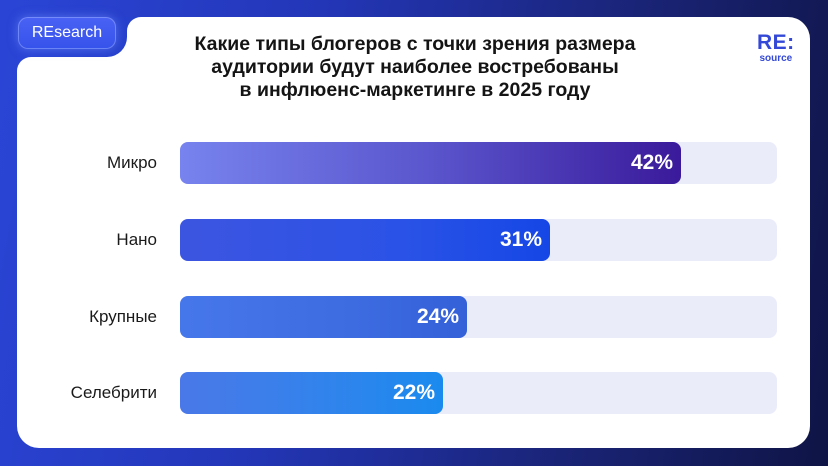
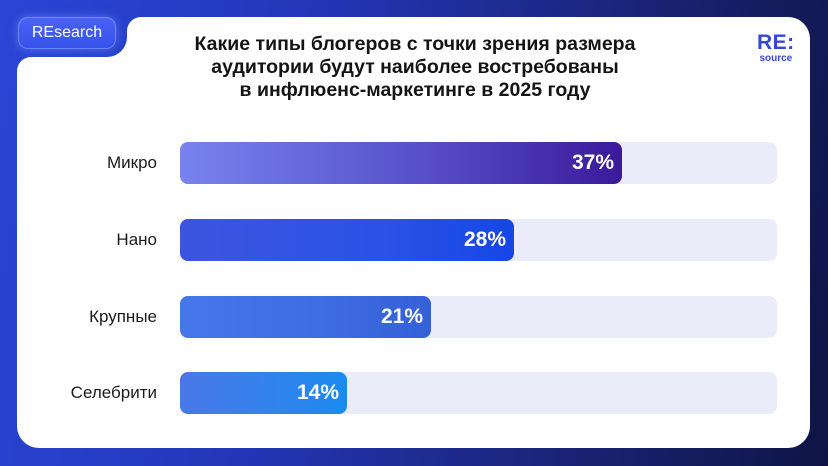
Микро: 42% -> 37%
Нано: 31% -> 28%
Крупные: 24% -> 21%
Селебрити: 22% -> 14%
